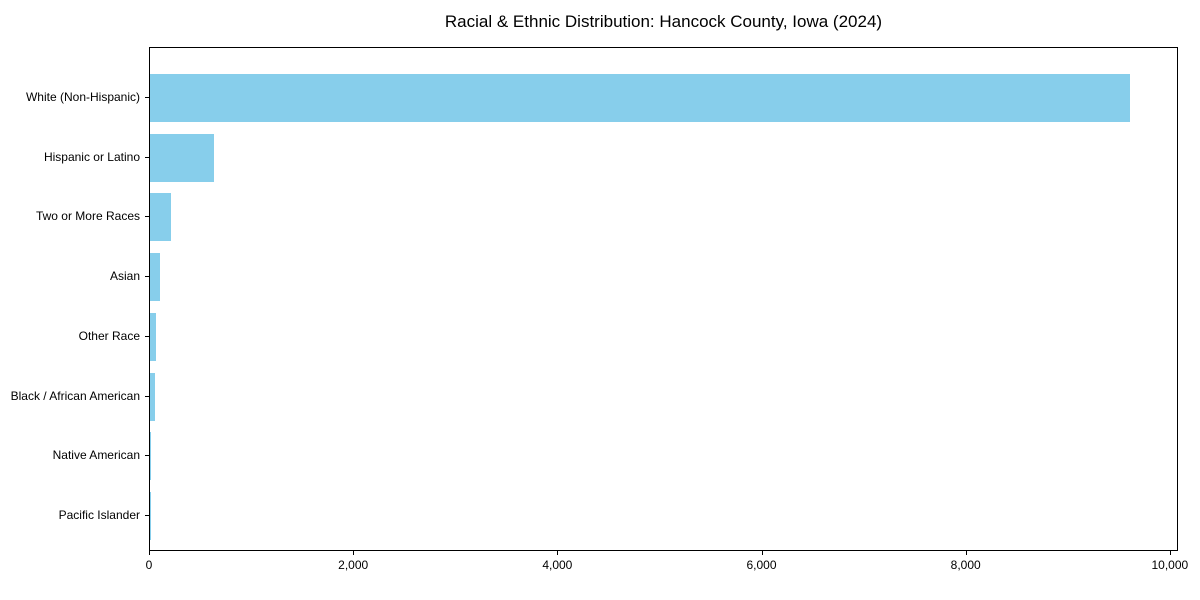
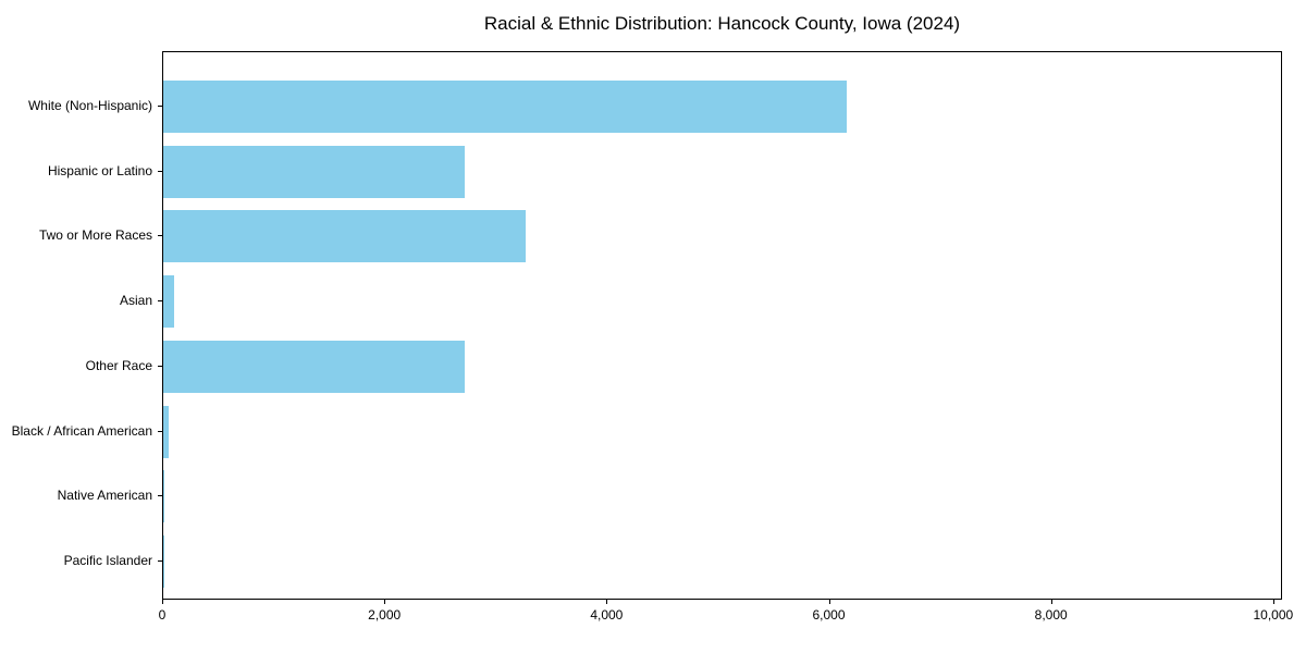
White (Non-Hispanic): 9600 -> 6150
Hispanic or Latino: 630 -> 2710
Two or More Races: 200 -> 3260
Other Race: 60 -> 2710
